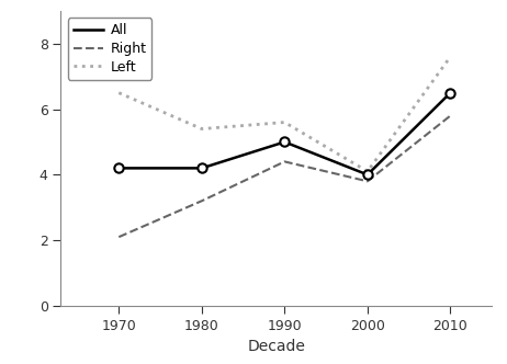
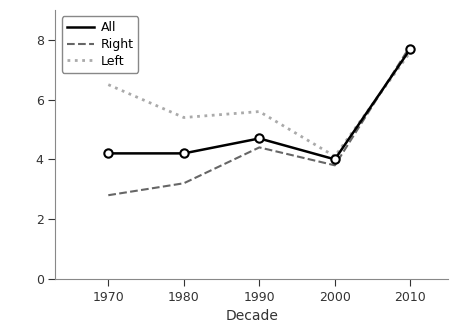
Right/1970: 2.1 -> 2.8
All/1990: 5.0 -> 4.7
All/2010: 6.5 -> 7.7
Right/2010: 5.8 -> 7.8
